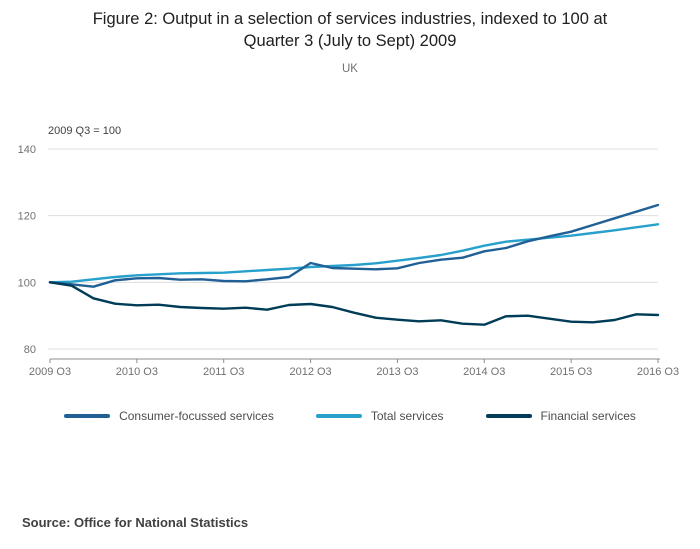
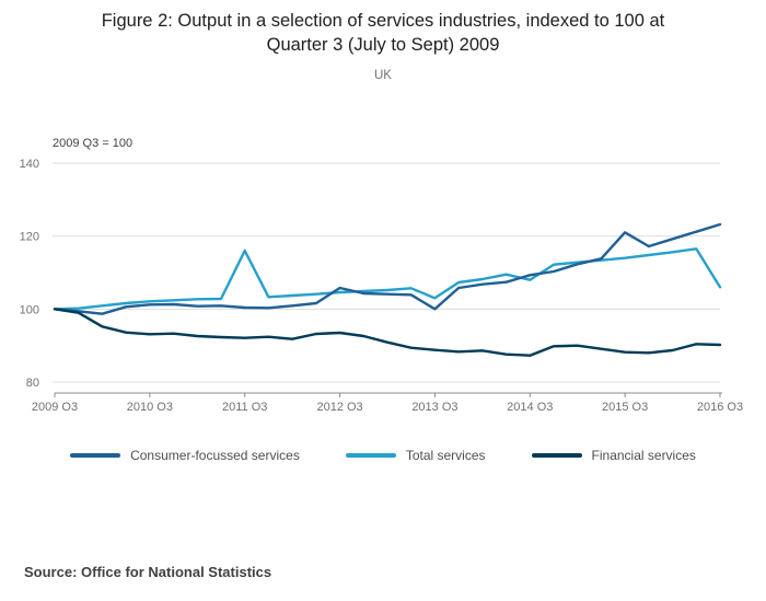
Total services/2011 Q3: 103 -> 116
Consumer-focussed services/2013 Q3: 104 -> 100
Total services/2013 Q3: 106 -> 103
Total services/2014 Q3: 111 -> 108
Consumer-focussed services/2015 Q3: 115 -> 121
Total services/2016 Q3: 117 -> 106
